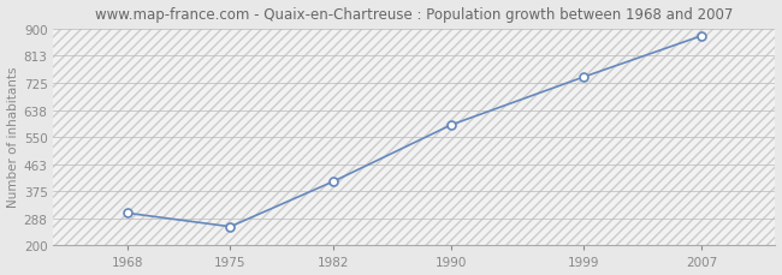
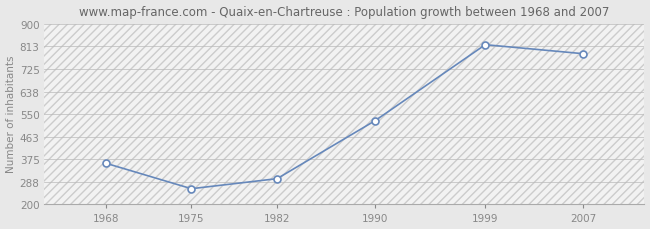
1968: 305 -> 360
1982: 407 -> 300
1990: 590 -> 525
1999: 745 -> 820
2007: 878 -> 785
